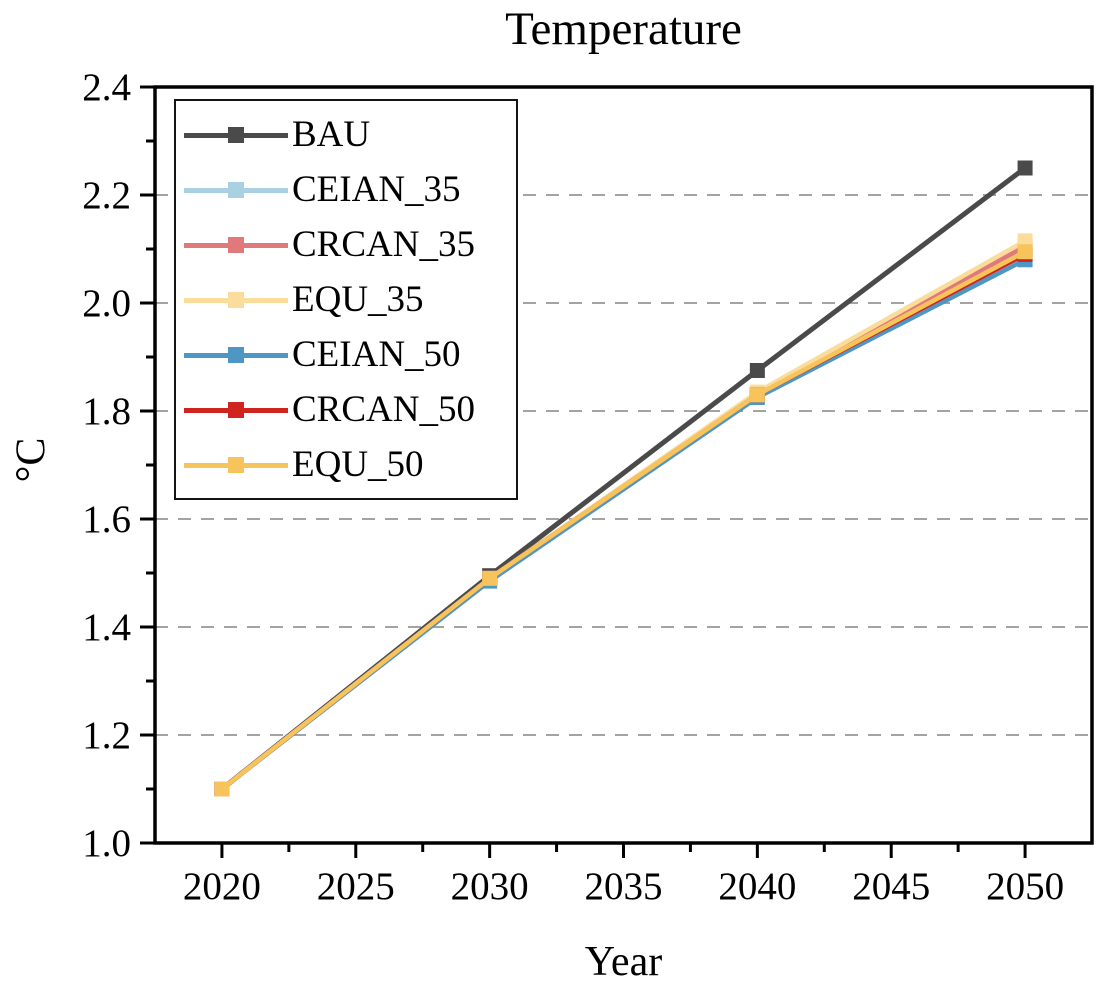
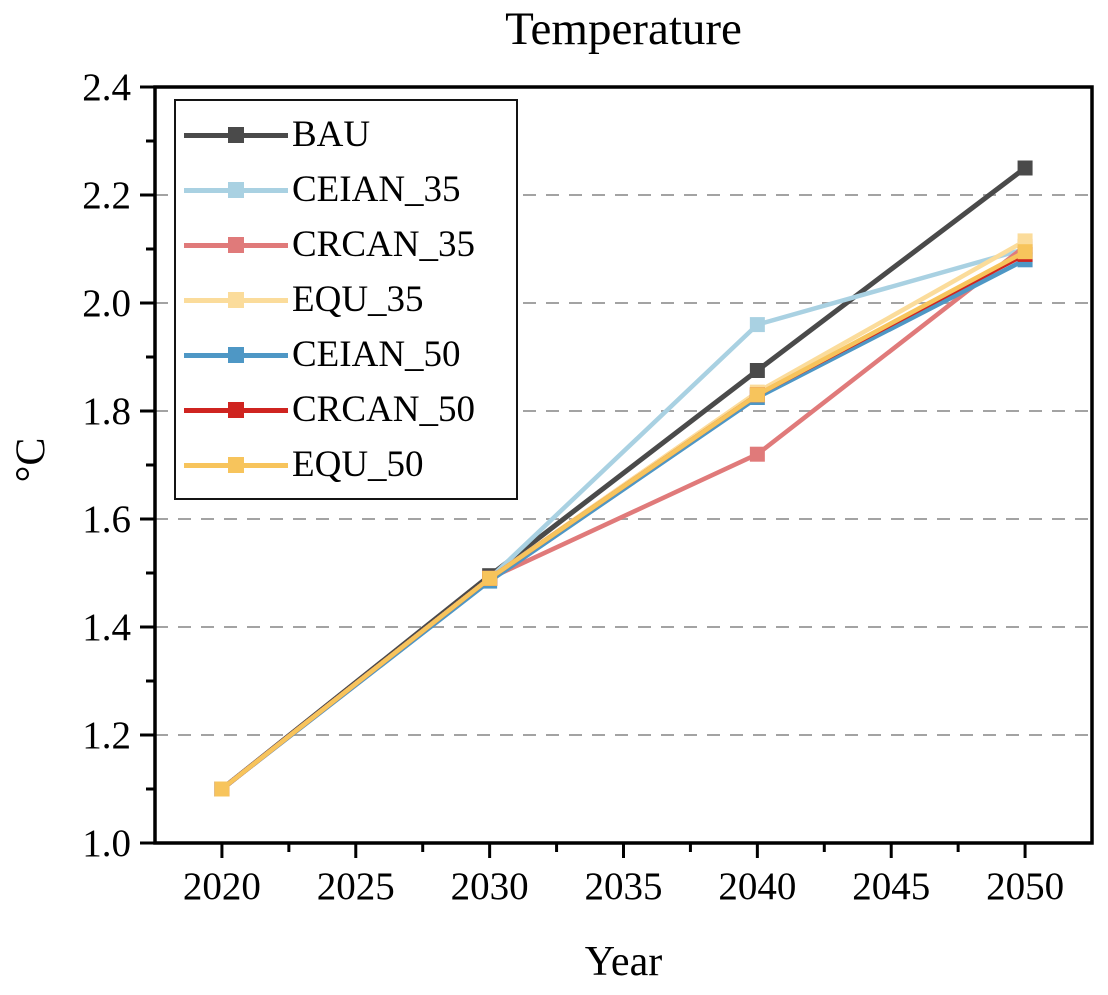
CEIAN_35/2040: 1.83 -> 1.96
CRCAN_35/2040: 1.83 -> 1.72
